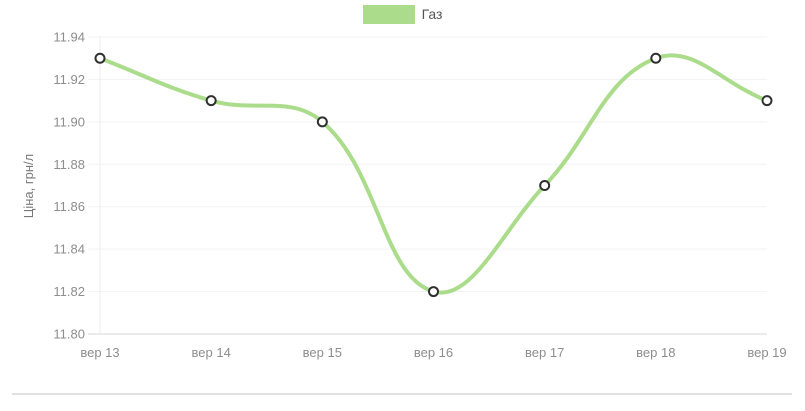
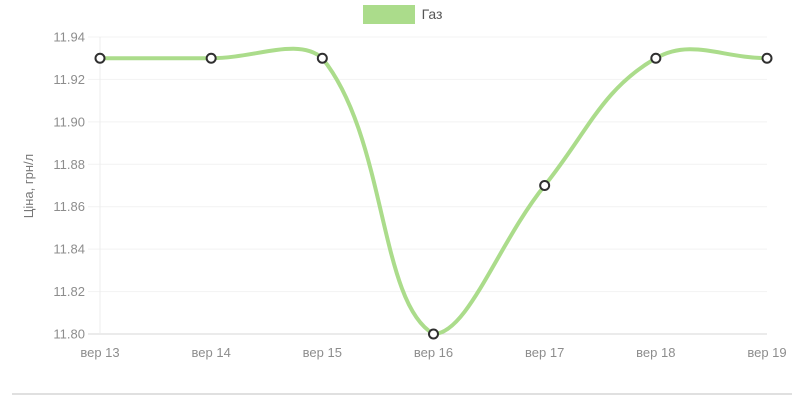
вер 14: 11.91 -> 11.93
вер 15: 11.90 -> 11.93
вер 16: 11.82 -> 11.80
вер 19: 11.91 -> 11.93
